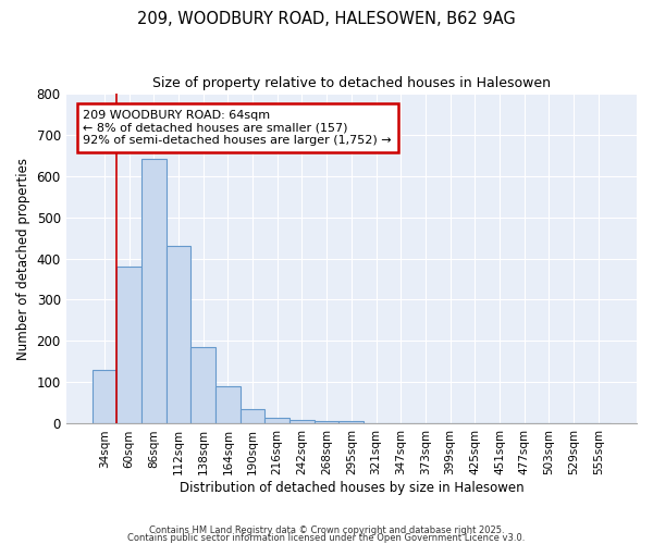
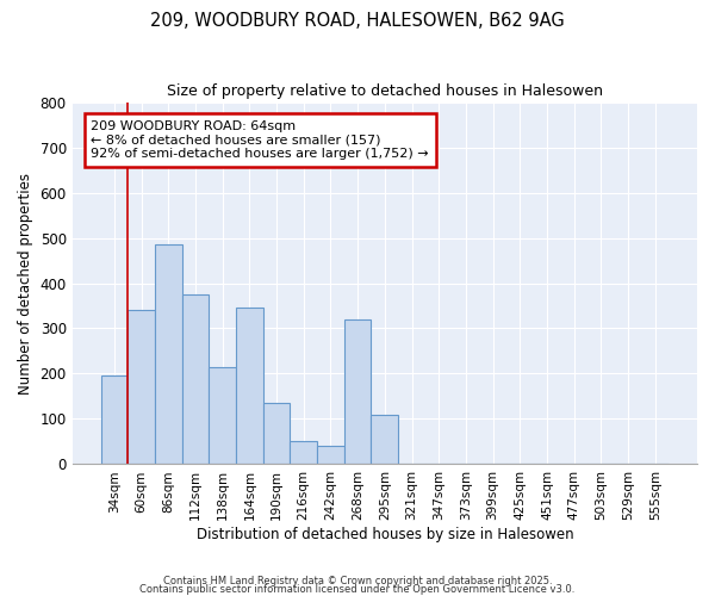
34sqm: 130 -> 195
60sqm: 380 -> 340
86sqm: 640 -> 485
112sqm: 430 -> 375
138sqm: 185 -> 215
164sqm: 90 -> 345
190sqm: 35 -> 135
216sqm: 15 -> 50
242sqm: 10 -> 40
268sqm: 7 -> 320
295sqm: 7 -> 110
